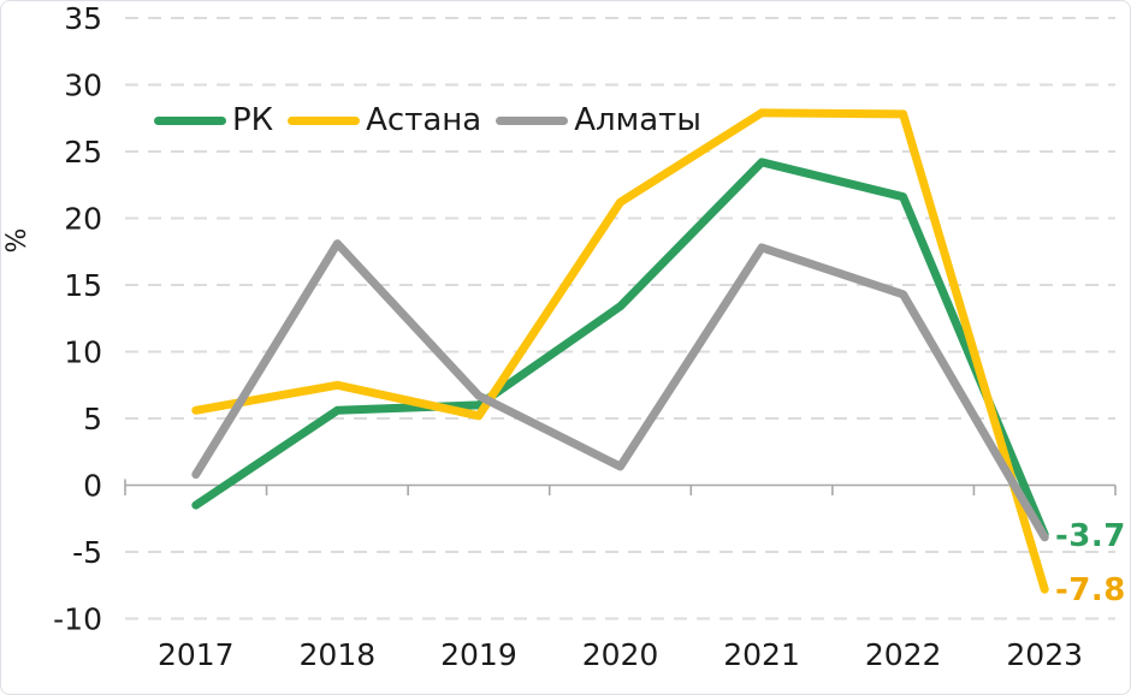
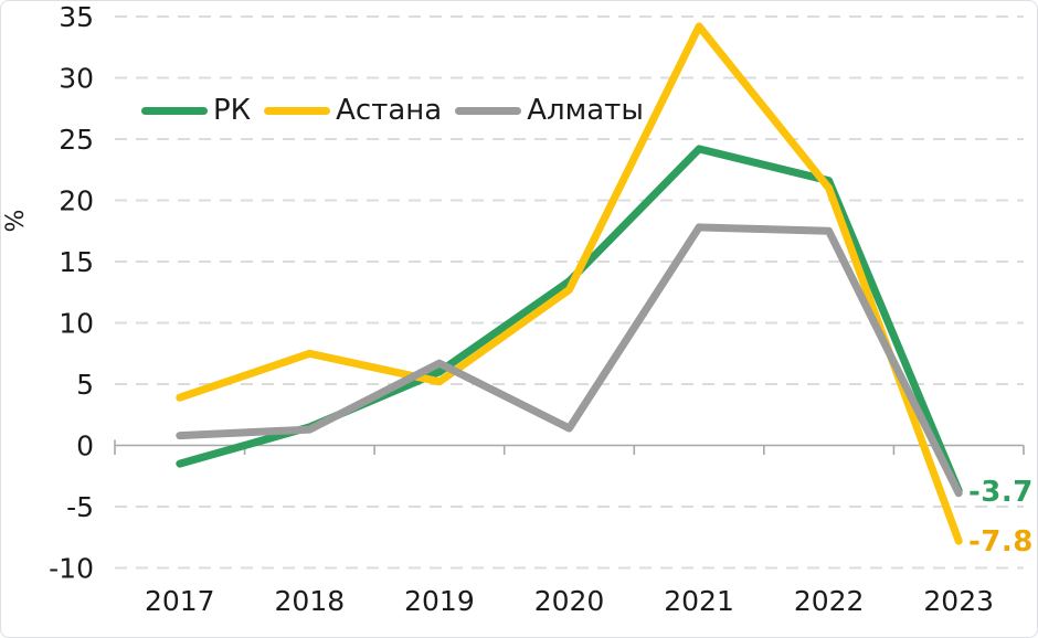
Астана/2017: 5.6 -> 3.9
РК/2018: 5.6 -> 1.5
Алматы/2018: 18.1 -> 1.3
Астана/2020: 21.2 -> 12.7
Астана/2021: 27.9 -> 34.2
Астана/2022: 27.8 -> 21.0
Алматы/2022: 14.3 -> 17.5
